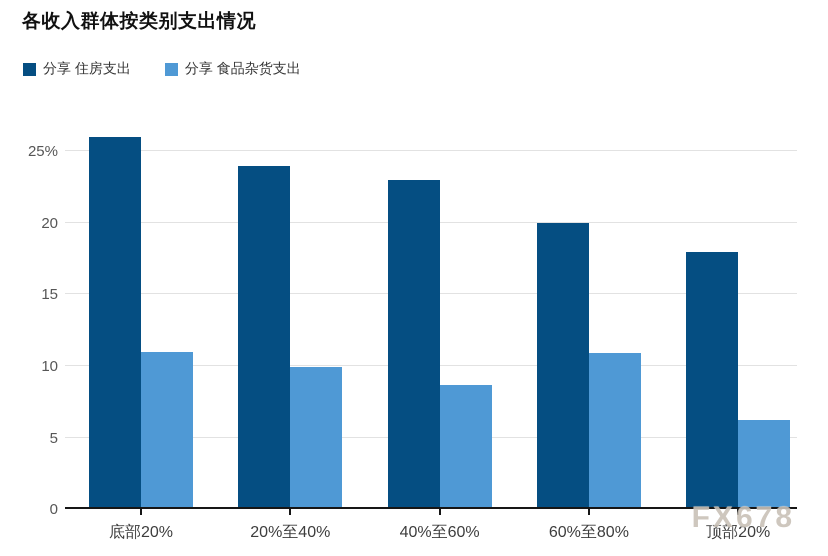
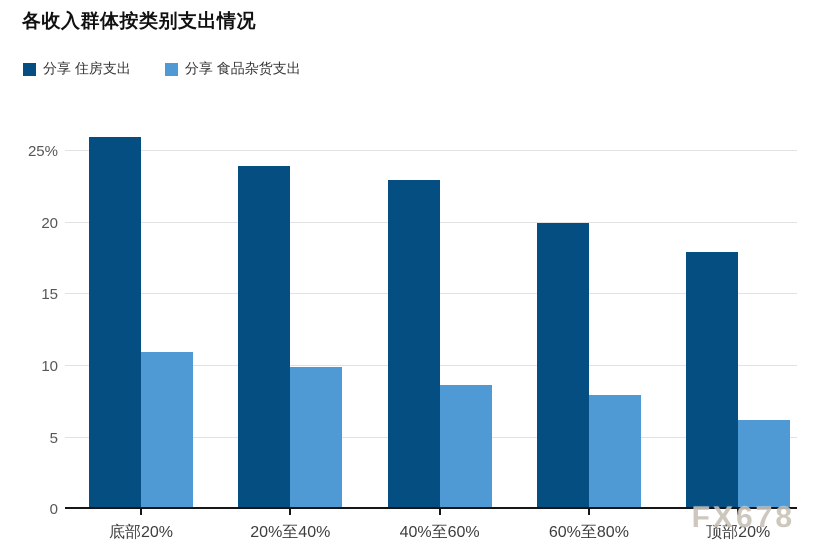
分享 食品杂货支出/60%至80%: 10.9% -> 8.0%
